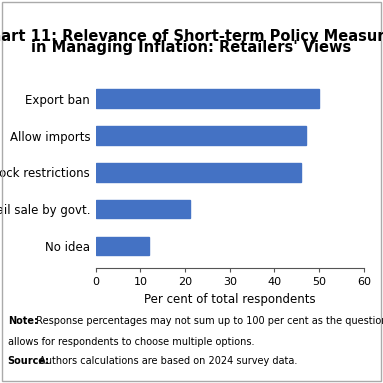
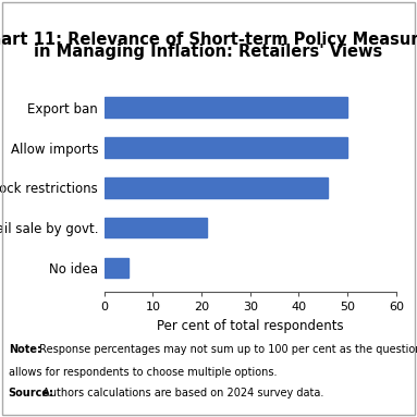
Allow imports: 47 -> 50
No idea: 12 -> 5
